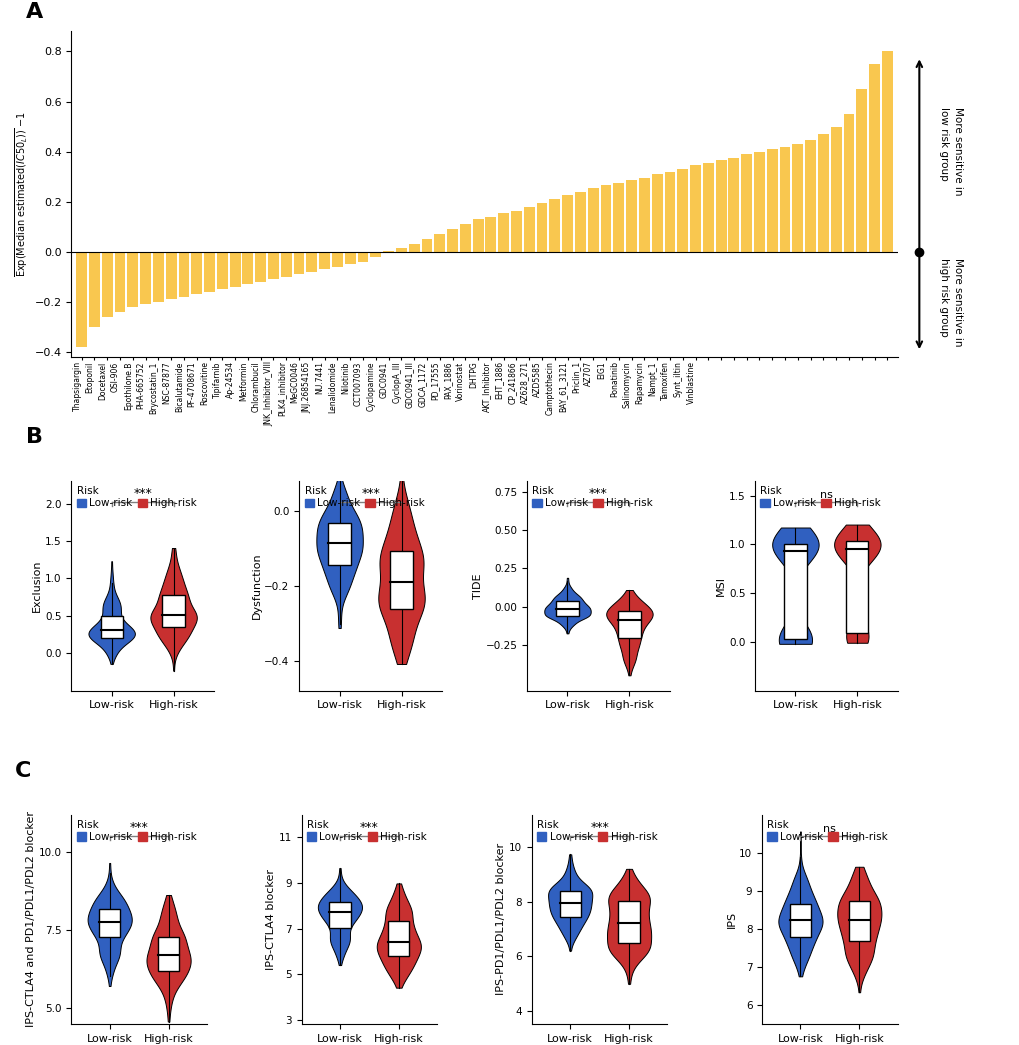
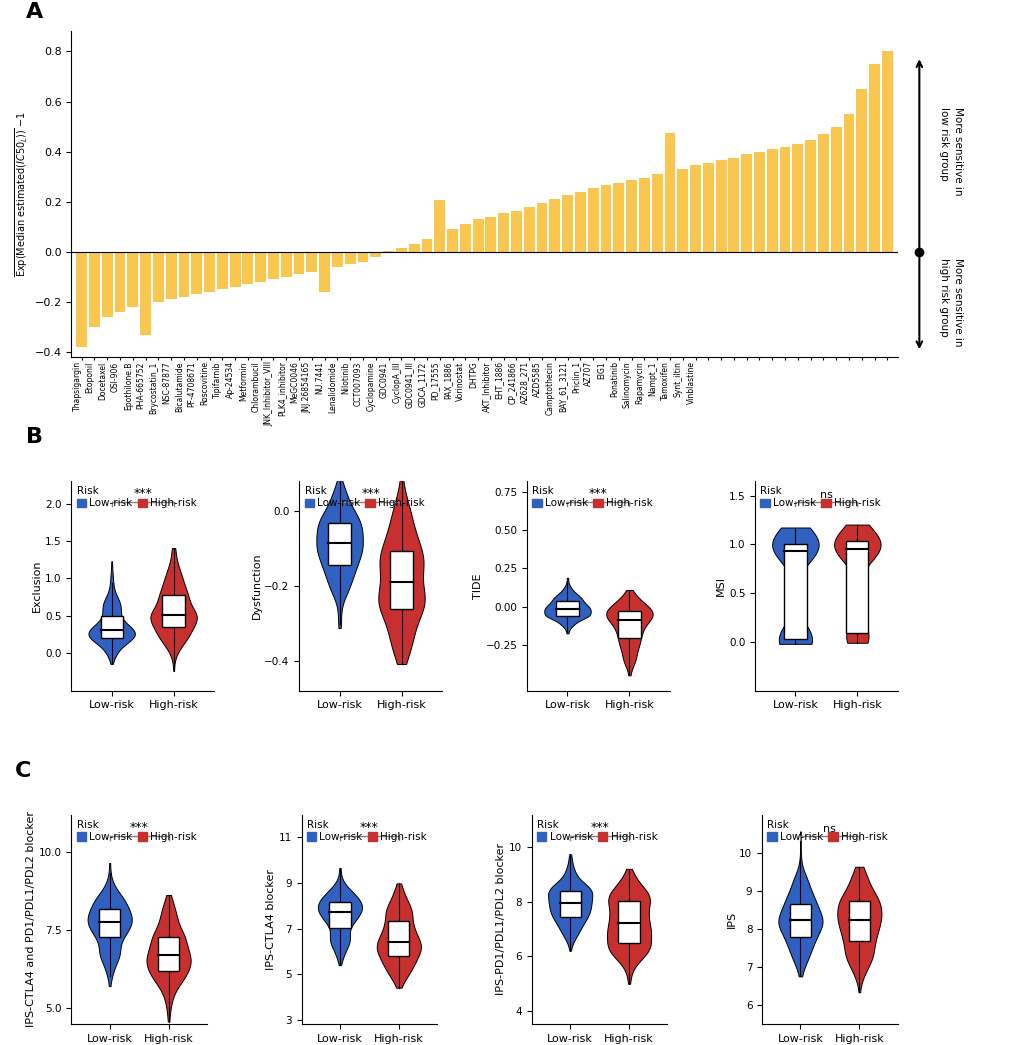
PHA-665752: -0.210 -> -0.330
NU.7441: -0.070 -> -0.160
PD_17555: 0.070 -> 0.205
Tamoxifen: 0.320 -> 0.475
